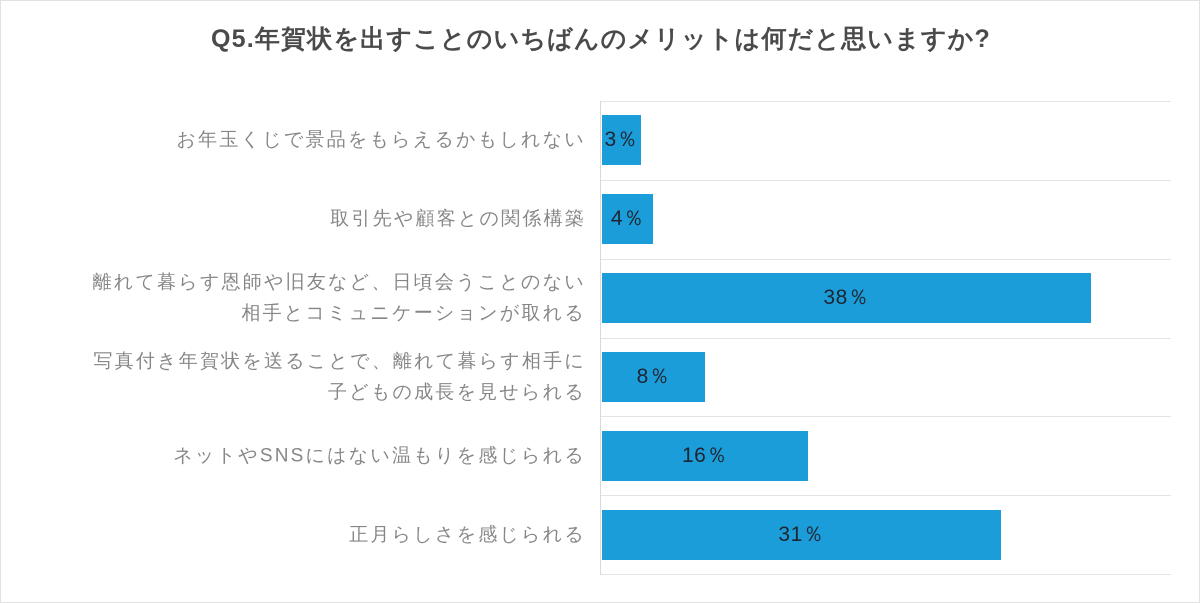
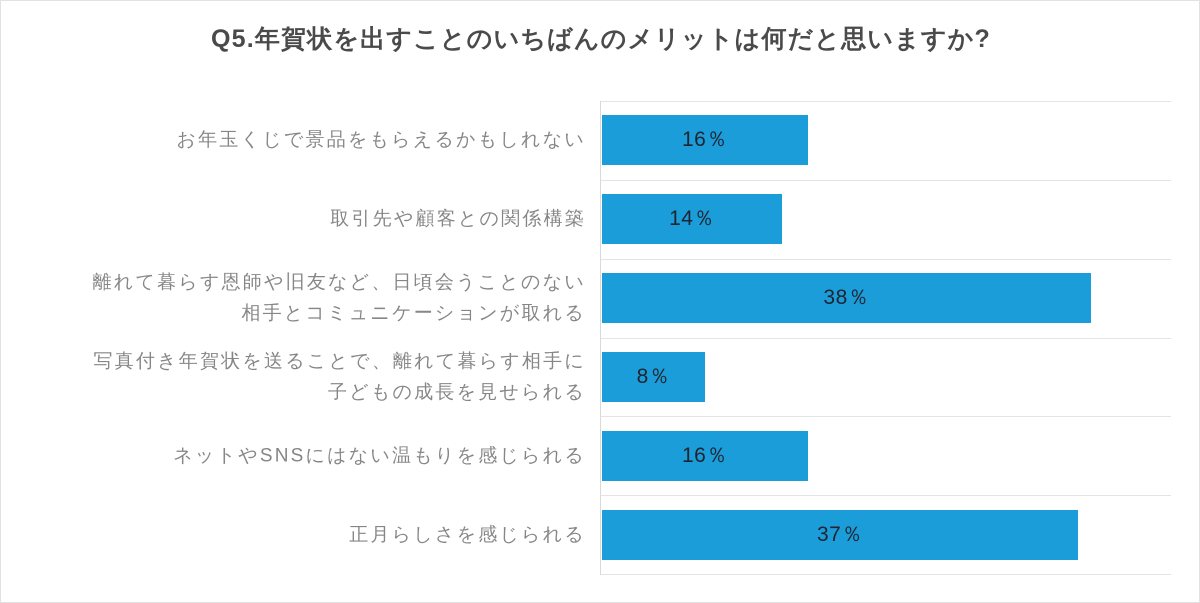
お年玉くじで景品をもらえるかもしれない: 3 -> 16
取引先や顧客との関係構築: 4 -> 14
正月らしさを感じられる: 31 -> 37
